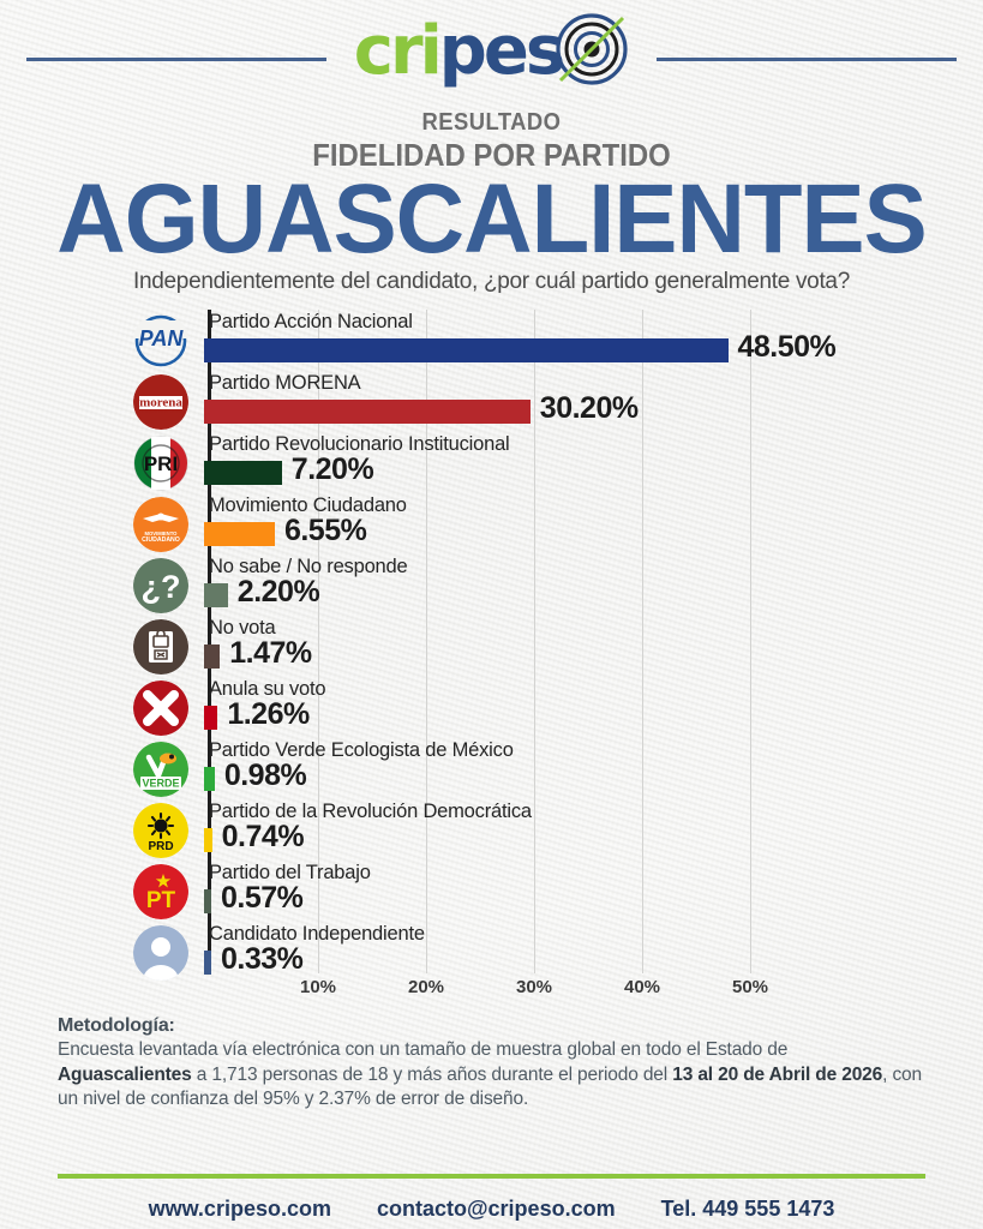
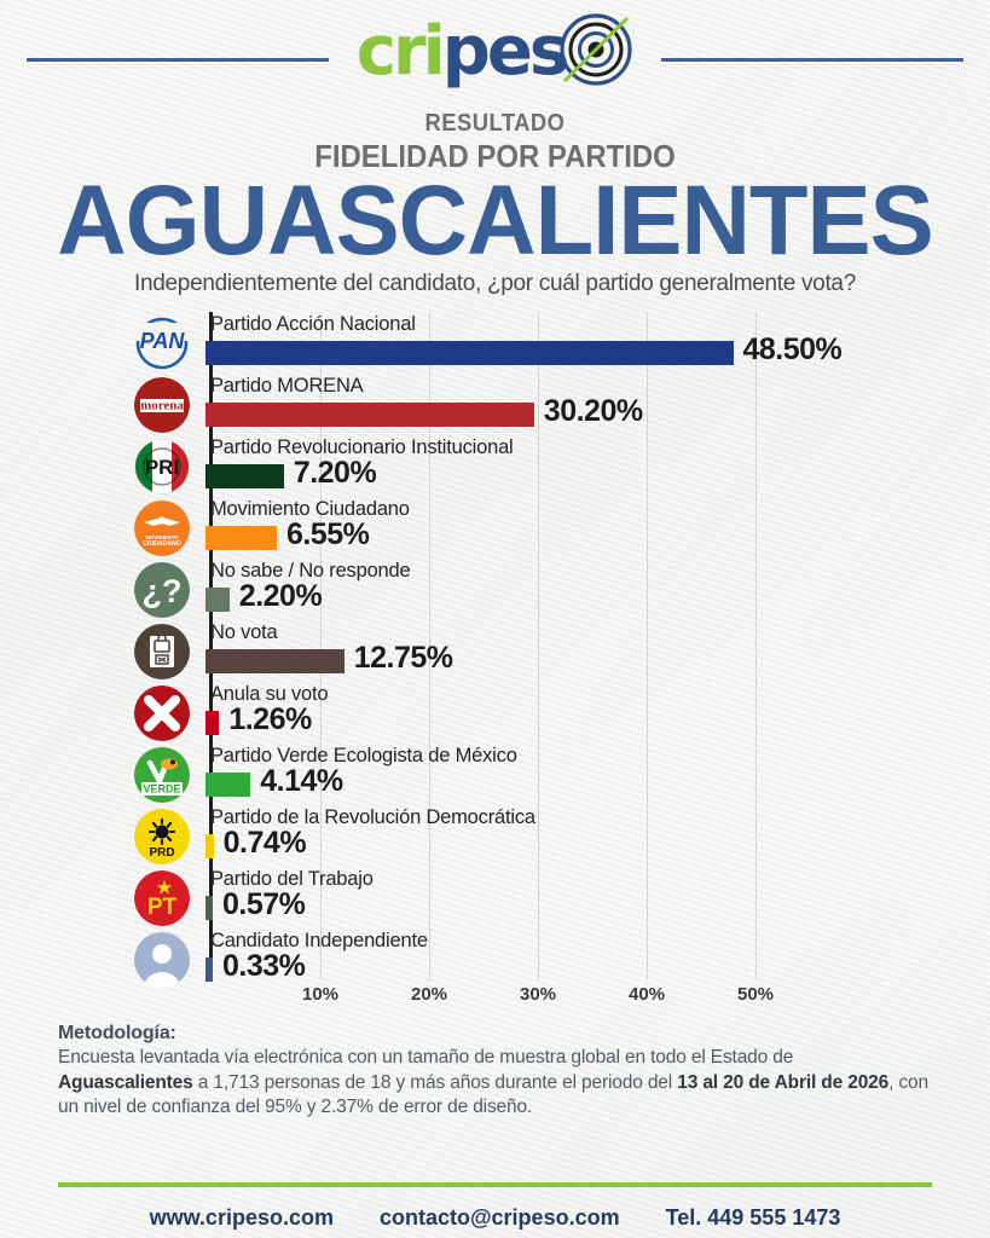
No vota: 1.47% -> 12.75%
Partido Verde Ecologista de México: 0.98% -> 4.14%
